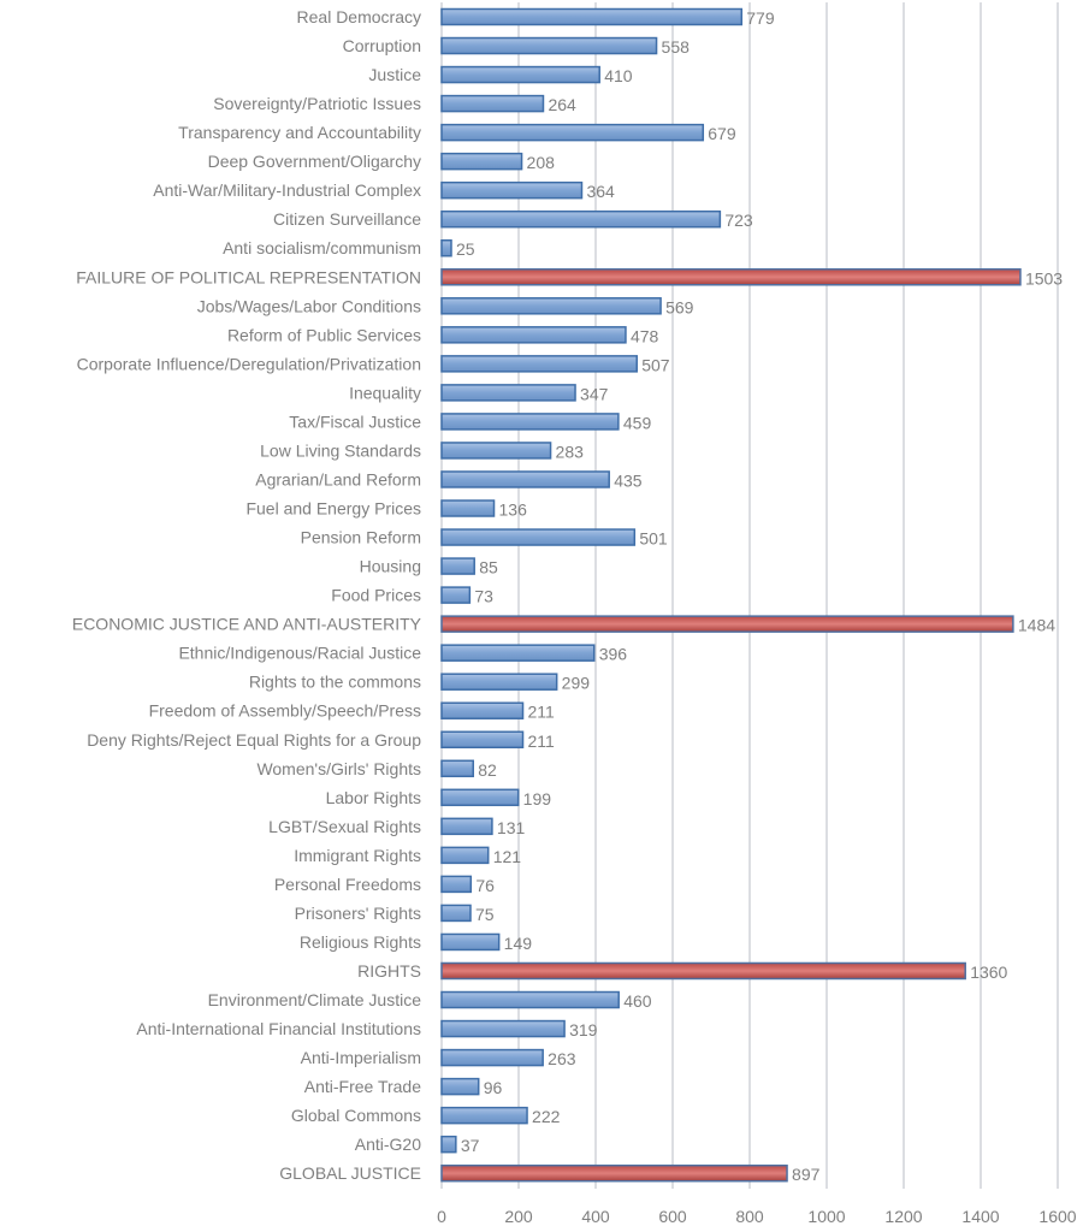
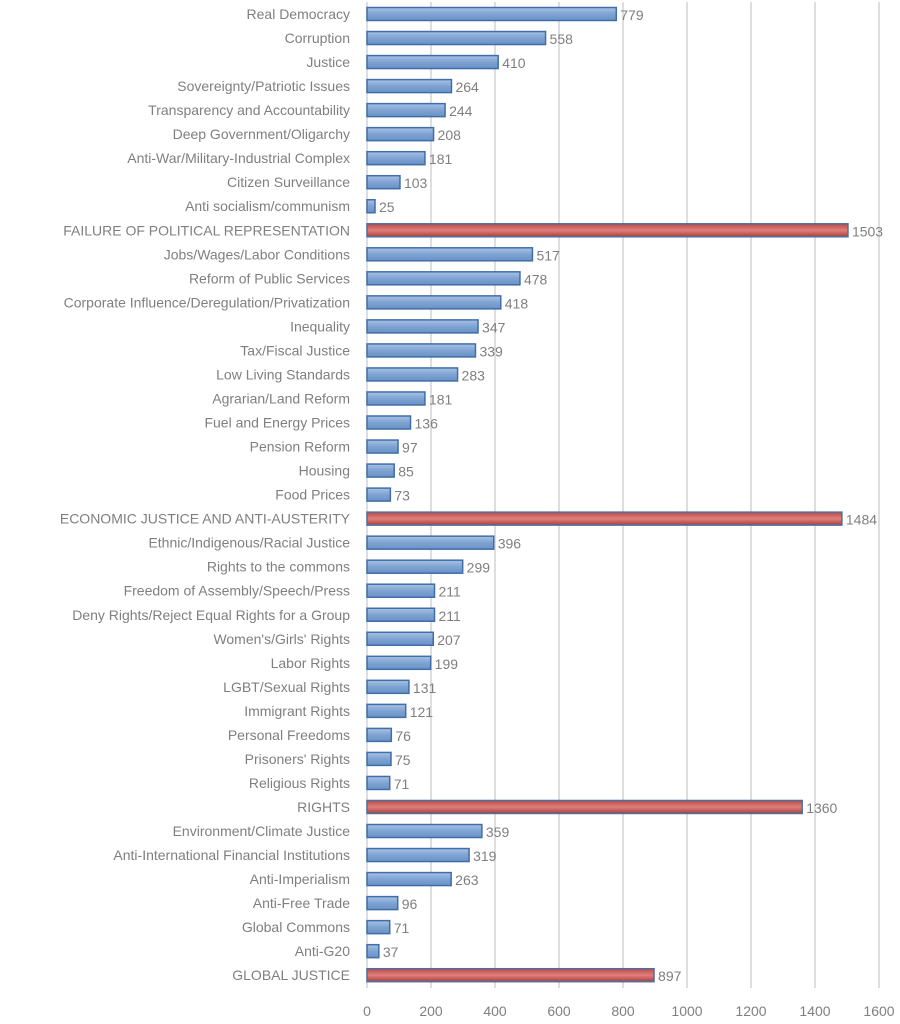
Transparency and Accountability: 679 -> 244
Anti-War/Military-Industrial Complex: 364 -> 181
Citizen Surveillance: 723 -> 103
Jobs/Wages/Labor Conditions: 569 -> 517
Corporate Influence/Deregulation/Privatization: 507 -> 418
Tax/Fiscal Justice: 459 -> 339
Agrarian/Land Reform: 435 -> 181
Pension Reform: 501 -> 97
Women's/Girls' Rights: 82 -> 207
Religious Rights: 149 -> 71
Environment/Climate Justice: 460 -> 359
Global Commons: 222 -> 71
